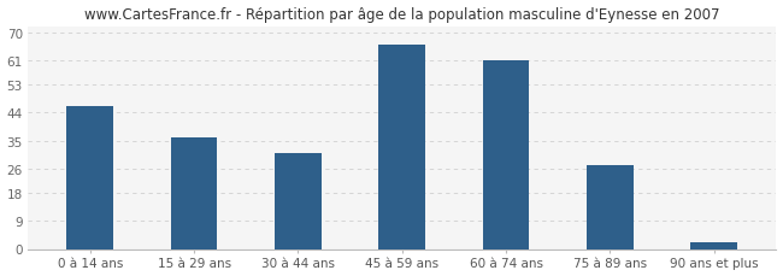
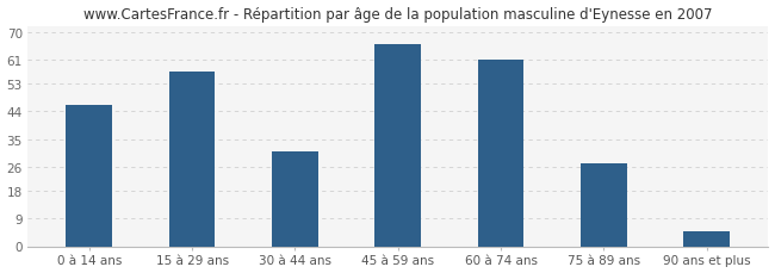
15 à 29 ans: 36 -> 57
90 ans et plus: 2 -> 5
